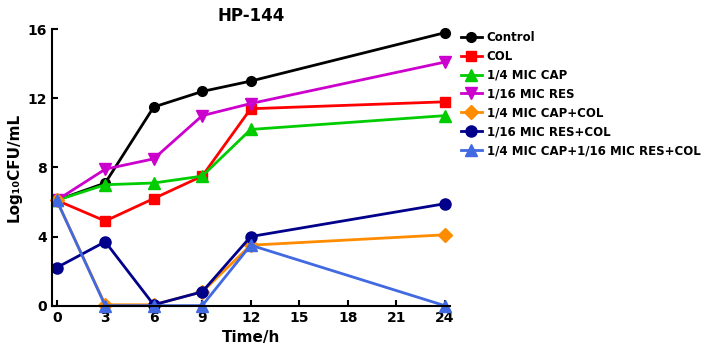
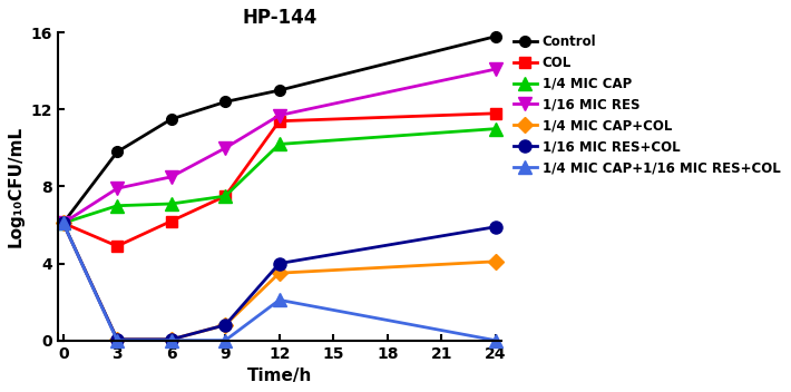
1/16 MIC RES+COL/0: 2.2 -> 6.1
Control/3: 7.1 -> 9.8
1/16 MIC RES+COL/3: 3.7 -> 0.1
1/16 MIC RES/9: 11.0 -> 10.0
1/4 MIC CAP+1/16 MIC RES+COL/12: 3.5 -> 2.1
